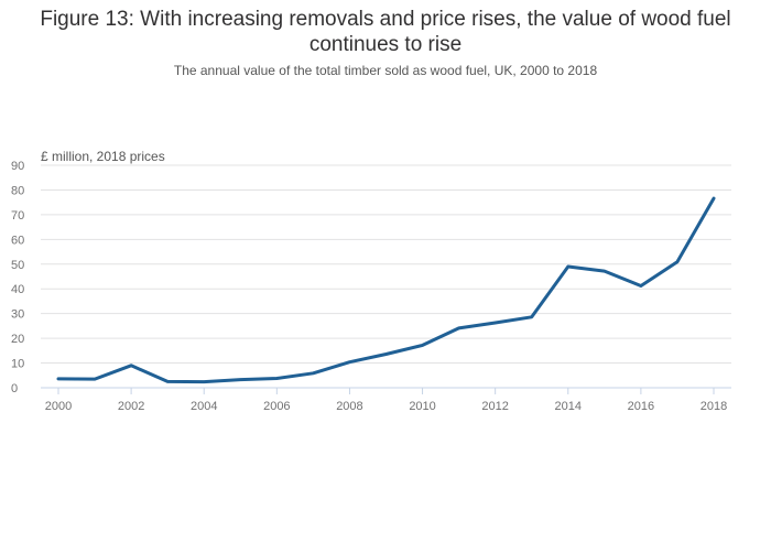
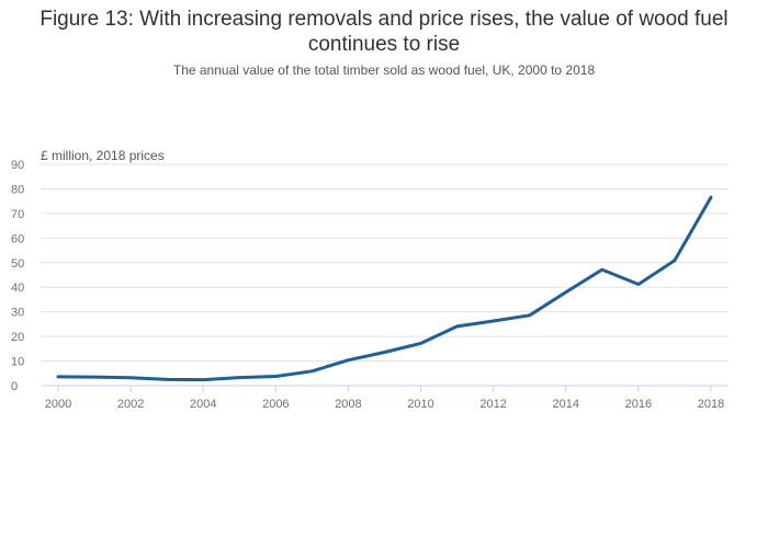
2002: 9 -> 3
2014: 49 -> 38
